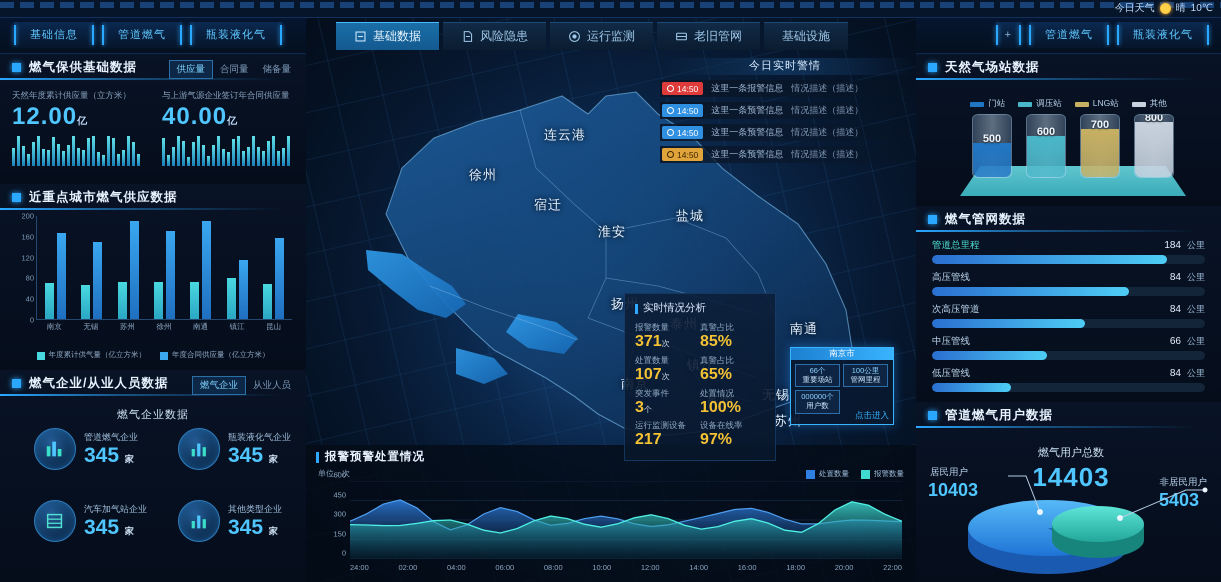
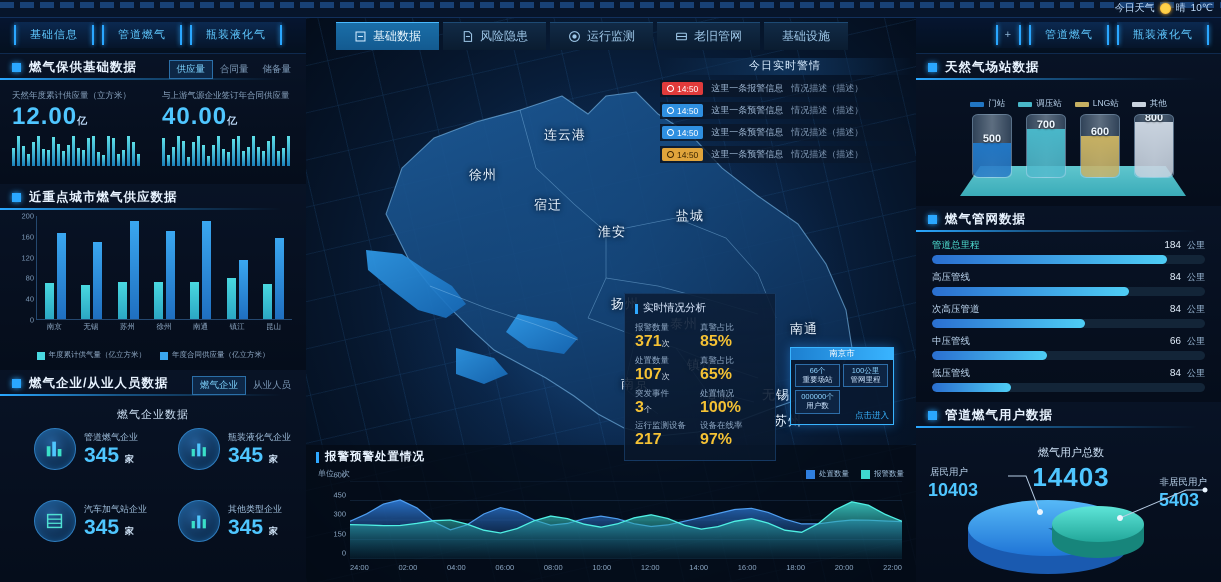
天然气场站数据/调压站: 600 -> 700
天然气场站数据/LNG站: 700 -> 600
